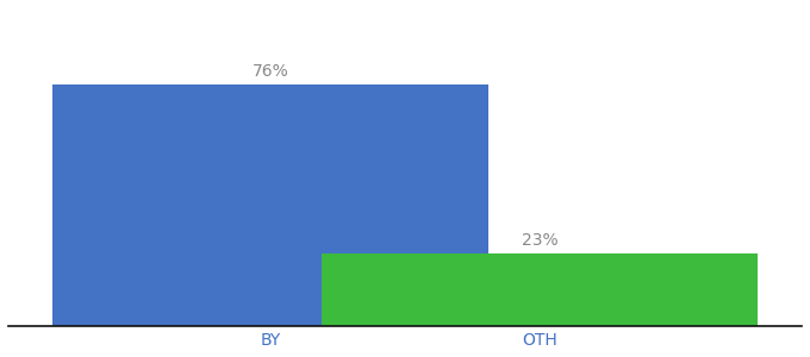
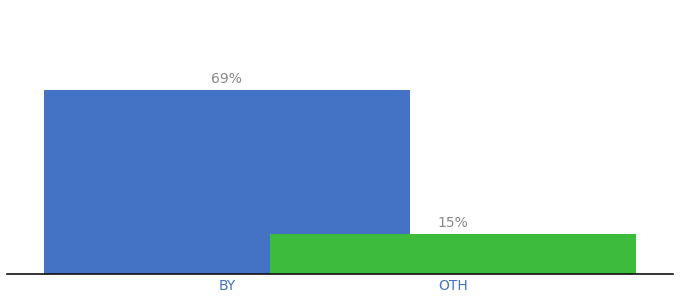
BY: 76% -> 69%
OTH: 23% -> 15%
